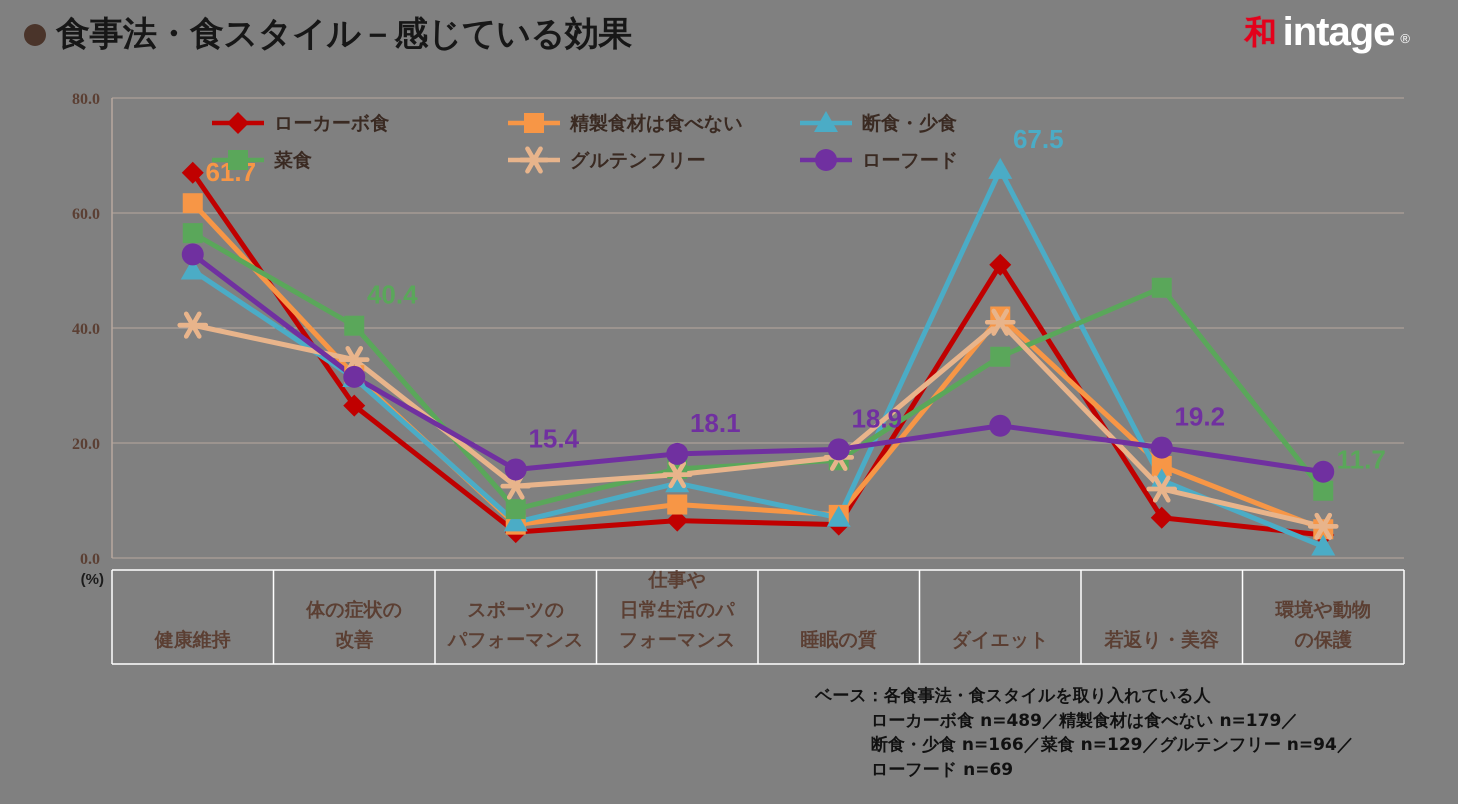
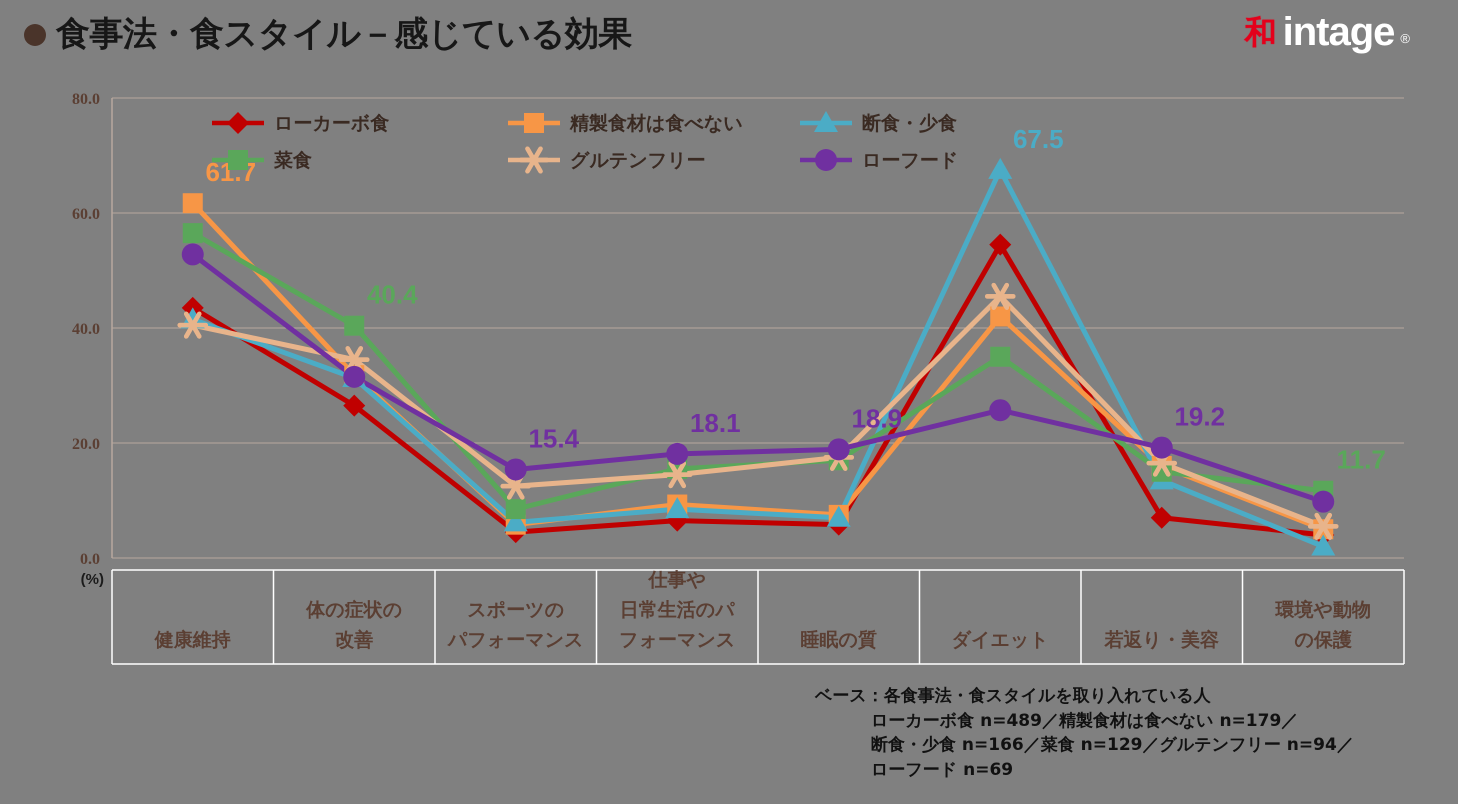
ローカーボ食/健康維持: 67 -> 44
断食・少食/健康維持: 50 -> 42
断食・少食/仕事や 日常生活のパ フォーマンス: 13 -> 8
ローカーボ食/ダイエット: 51 -> 54
グルテンフリー/ダイエット: 41 -> 46
ローフード/ダイエット: 23 -> 26
菜食/若返り・美容: 47 -> 15
グルテンフリー/若返り・美容: 12 -> 16
ローフード/環境や動物 の保護: 15 -> 10
